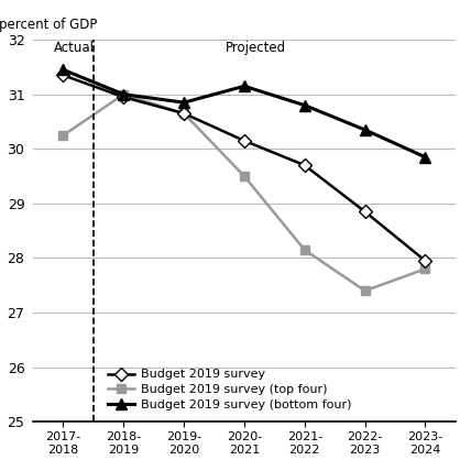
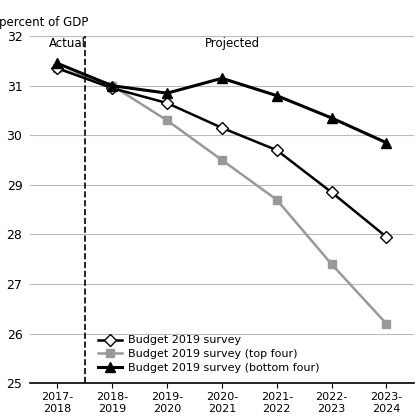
Budget 2019 survey (top four)/2017- 2018: 30.25 -> 31.35
Budget 2019 survey (top four)/2019- 2020: 30.65 -> 30.30
Budget 2019 survey (top four)/2021- 2022: 28.15 -> 28.70
Budget 2019 survey (top four)/2023- 2024: 27.80 -> 26.20
